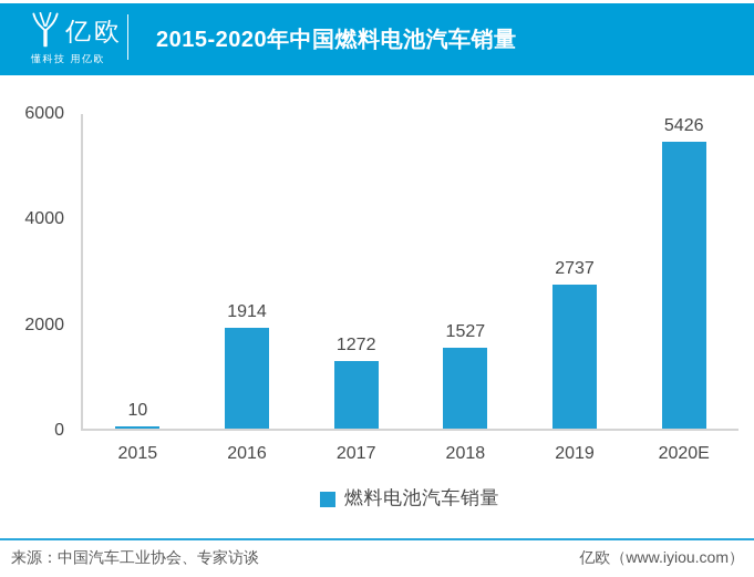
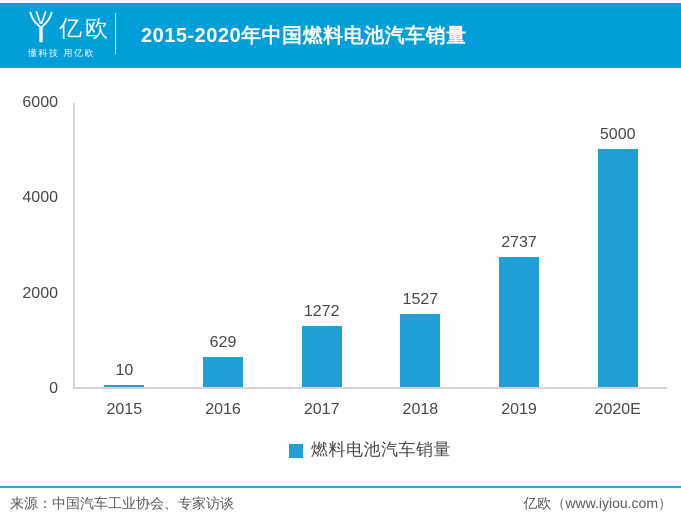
2016: 1914 -> 629
2020E: 5426 -> 5000
